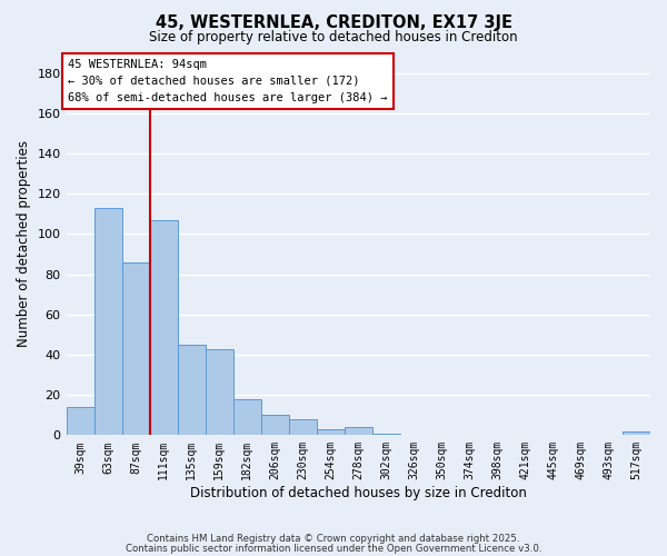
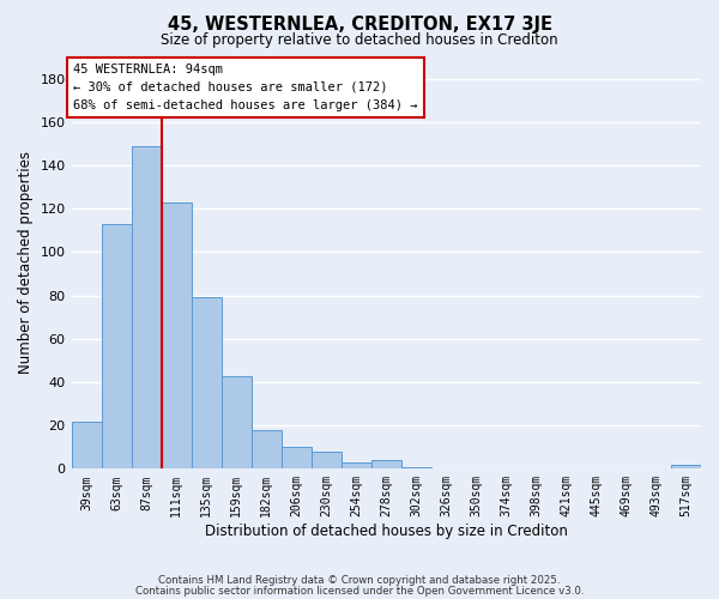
39sqm: 14 -> 22
87sqm: 86 -> 149
111sqm: 107 -> 123
135sqm: 45 -> 79
